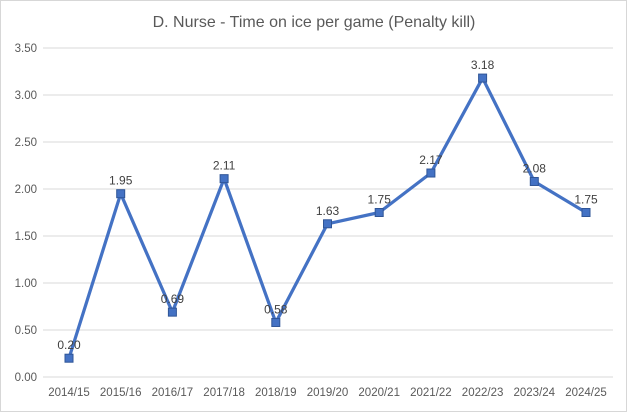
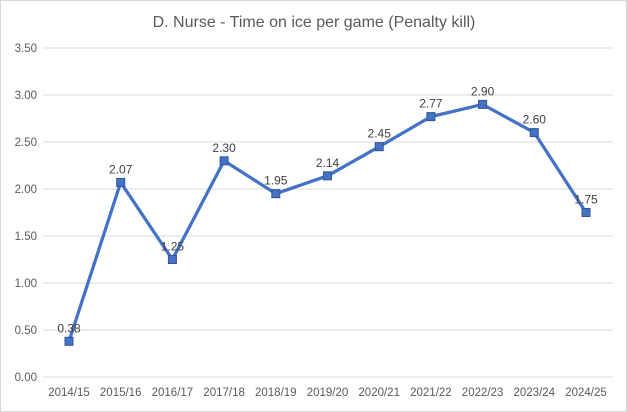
2014/15: 0.20 -> 0.38
2015/16: 1.95 -> 2.07
2016/17: 0.69 -> 1.25
2017/18: 2.11 -> 2.30
2018/19: 0.58 -> 1.95
2019/20: 1.63 -> 2.14
2020/21: 1.75 -> 2.45
2021/22: 2.17 -> 2.77
2022/23: 3.18 -> 2.90
2023/24: 2.08 -> 2.60
